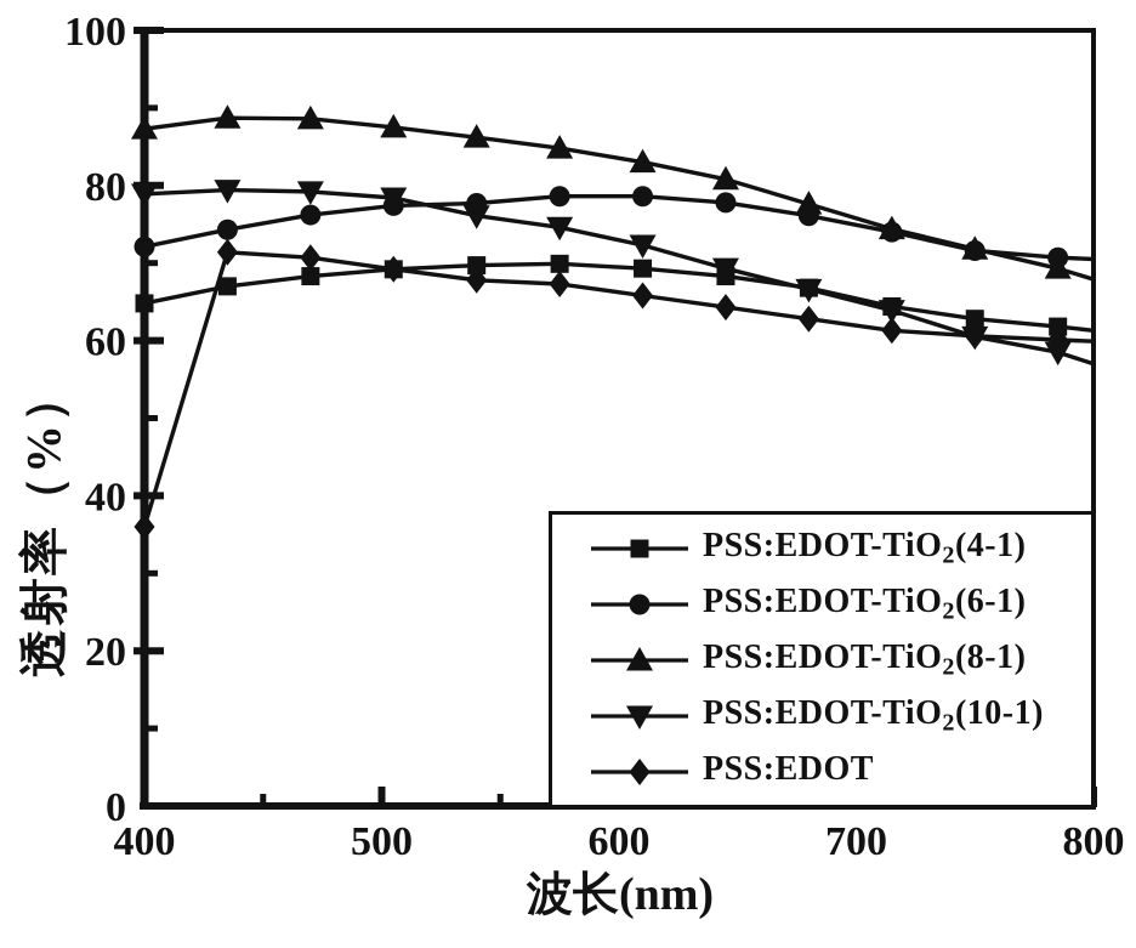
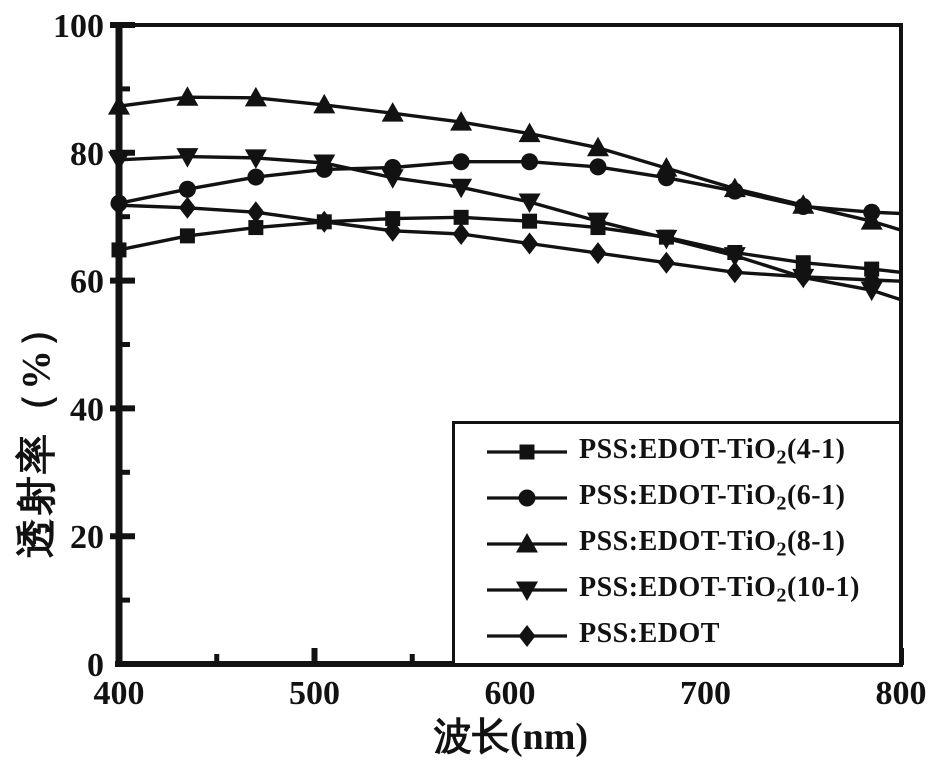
PSS:EDOT/400: 36 -> 72
